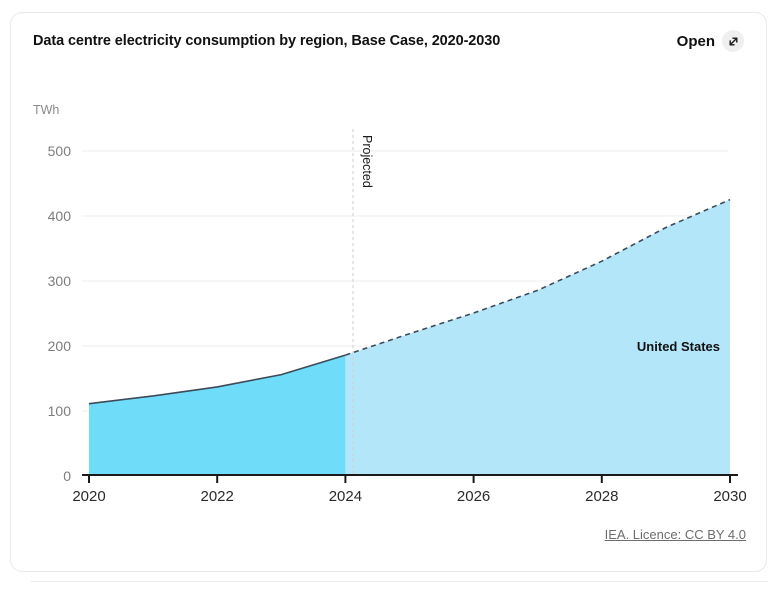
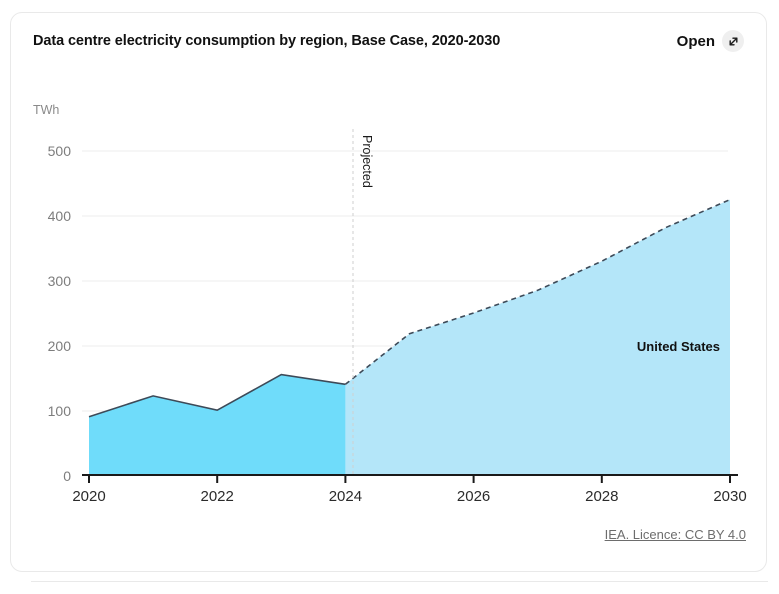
2020: 110 -> 90
2022: 140 -> 100
2024: 180 -> 140
